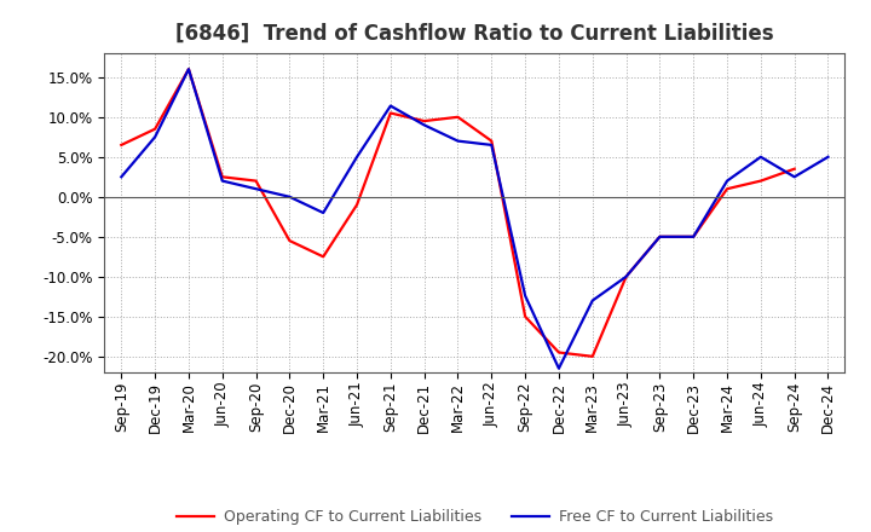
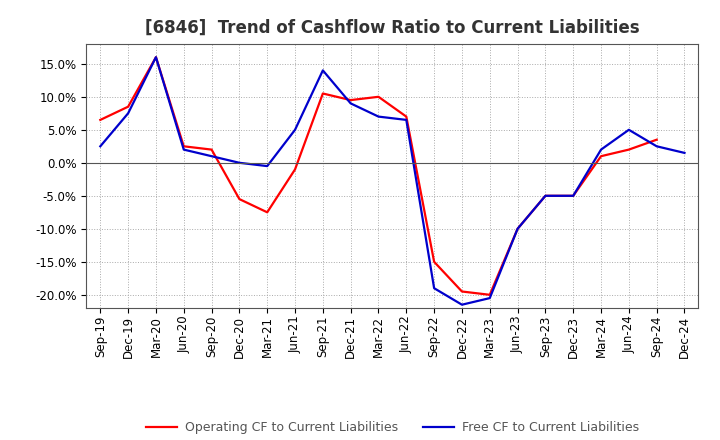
Free CF to Current Liabilities/Mar-21: -2.0% -> -0.5%
Free CF to Current Liabilities/Sep-21: 11.4% -> 14.0%
Free CF to Current Liabilities/Sep-22: -12.4% -> -19.0%
Free CF to Current Liabilities/Mar-23: -13.0% -> -20.5%
Free CF to Current Liabilities/Dec-24: 5.0% -> 1.5%
